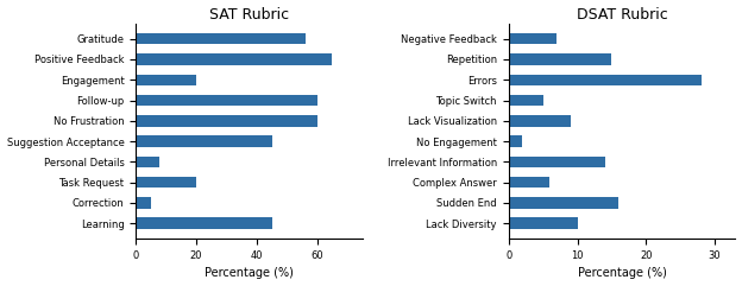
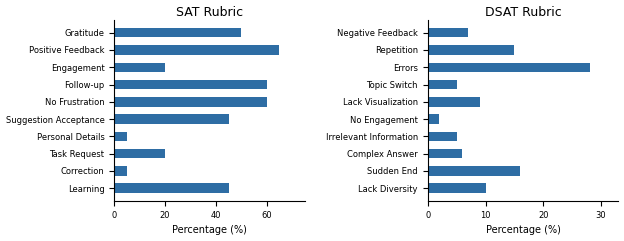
SAT Rubric/Gratitude: 56 -> 50
SAT Rubric/Personal Details: 8 -> 5
DSAT Rubric/Irrelevant Information: 14 -> 5
